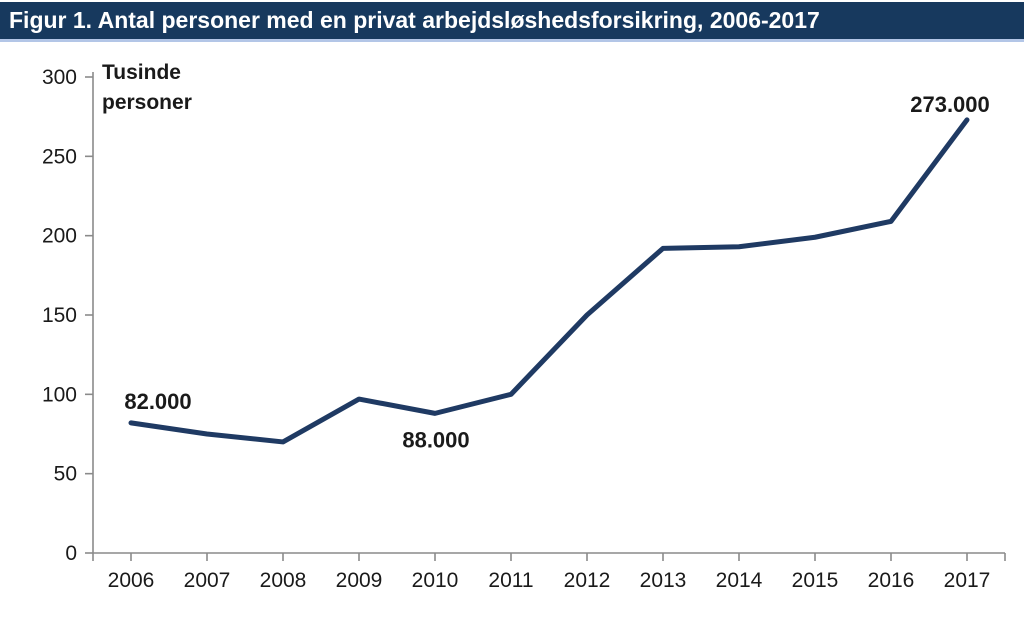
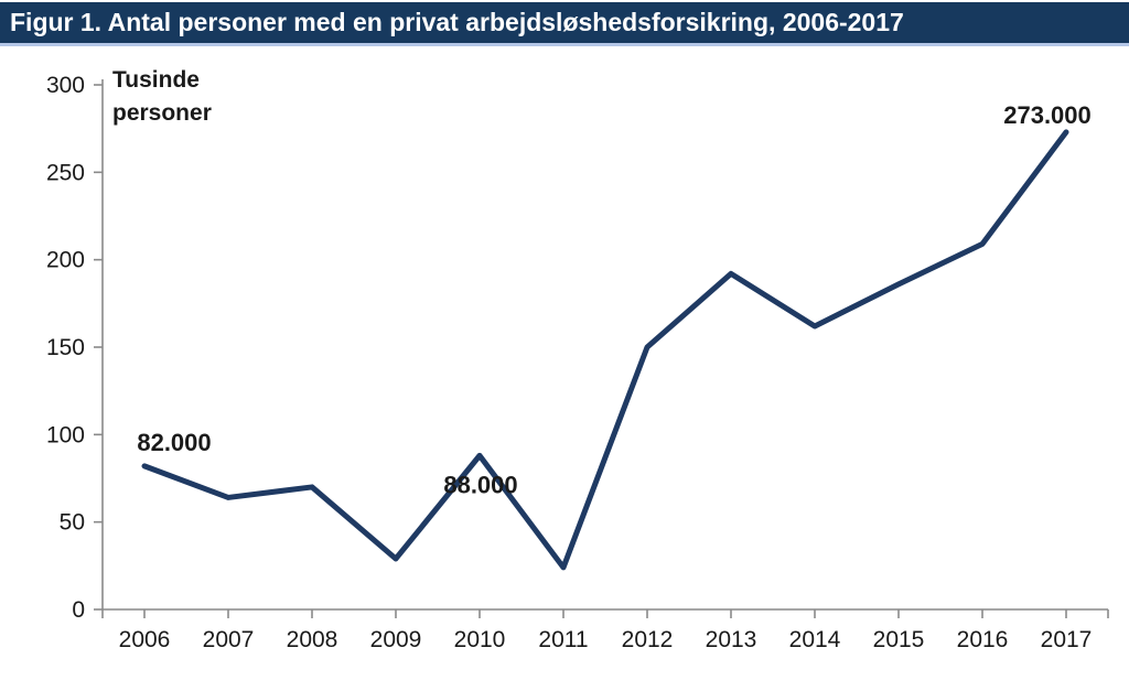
2007: 75 -> 64
2009: 97 -> 29
2011: 100 -> 24
2014: 193 -> 162
2015: 199 -> 186
